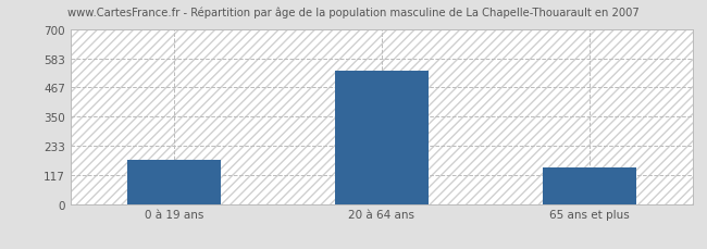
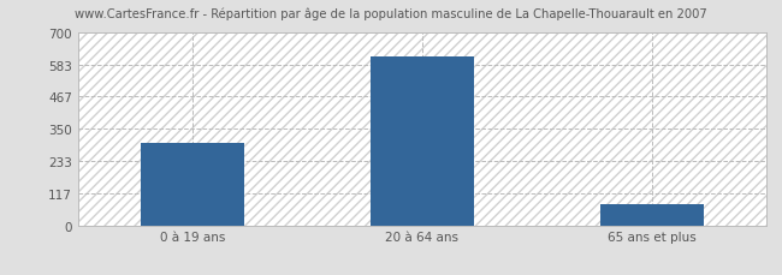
0 à 19 ans: 175 -> 300
20 à 64 ans: 535 -> 613
65 ans et plus: 145 -> 75
